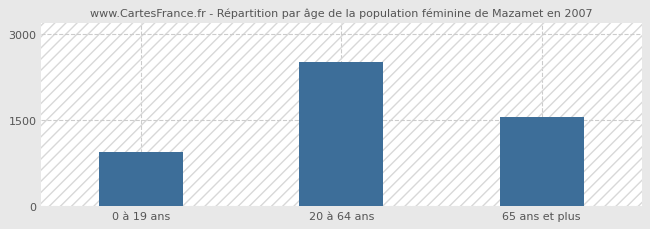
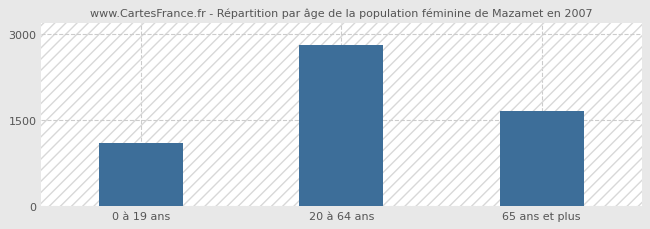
0 à 19 ans: 940 -> 1100
20 à 64 ans: 2520 -> 2820
65 ans et plus: 1560 -> 1660
